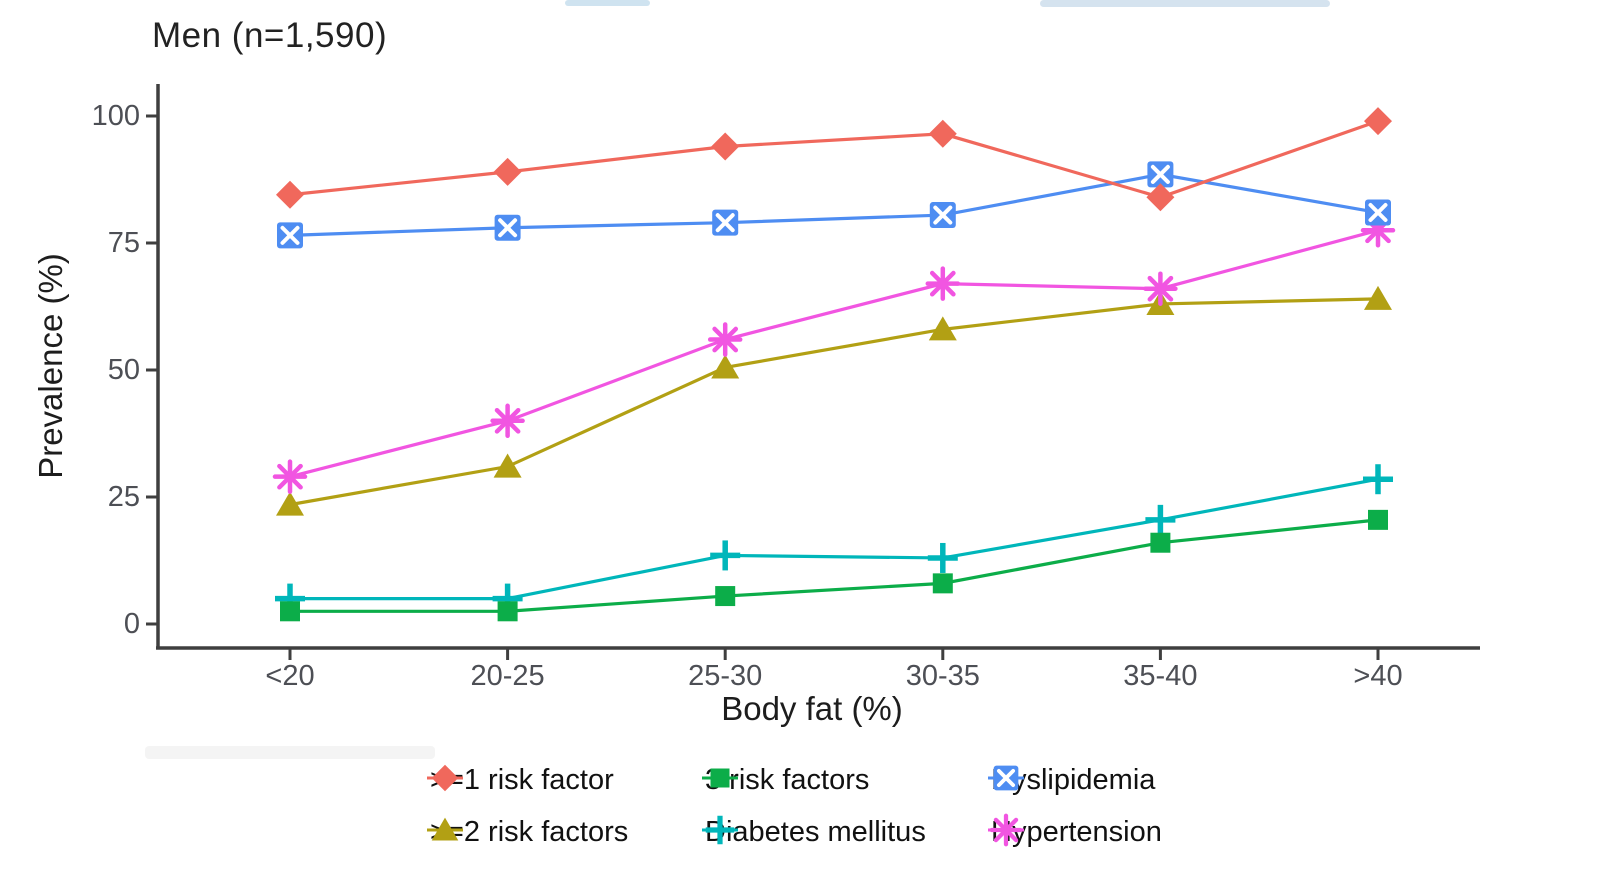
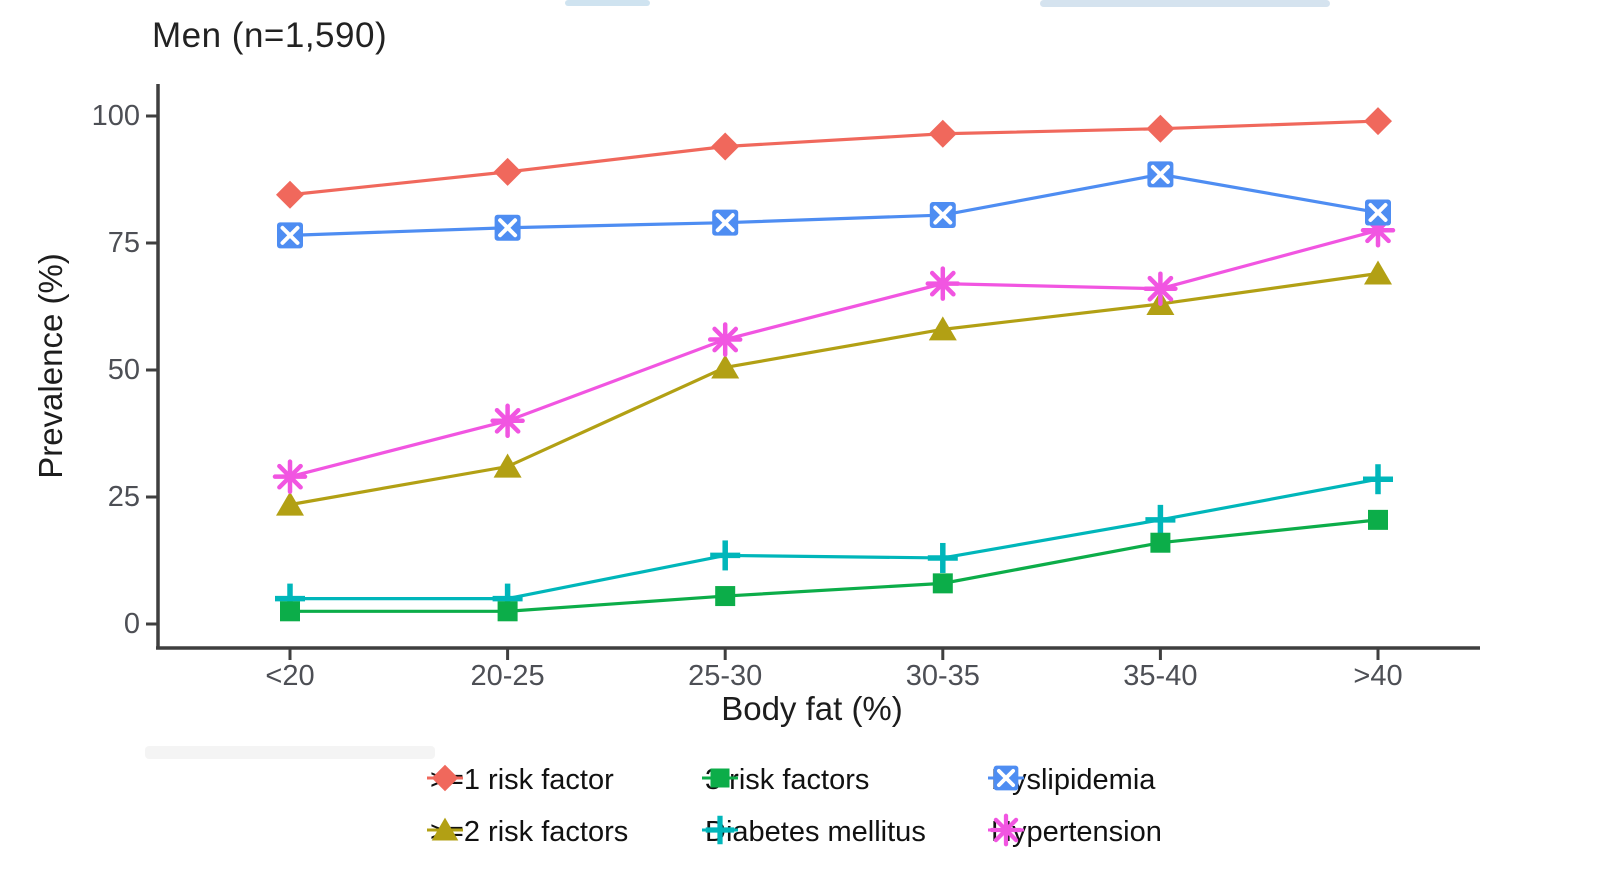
>=1 risk factor/35-40: 84 -> 98
>=2 risk factors/>40: 64 -> 69
